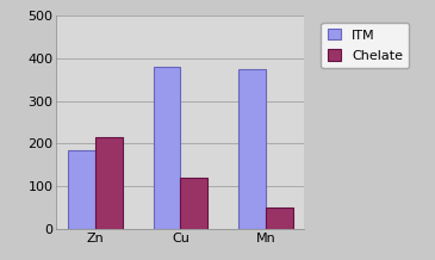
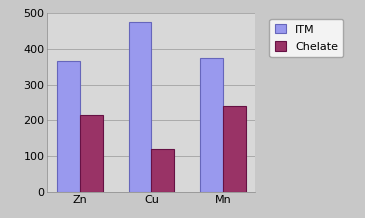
ITM/Zn: 185 -> 365
ITM/Cu: 380 -> 475
Chelate/Mn: 50 -> 240
